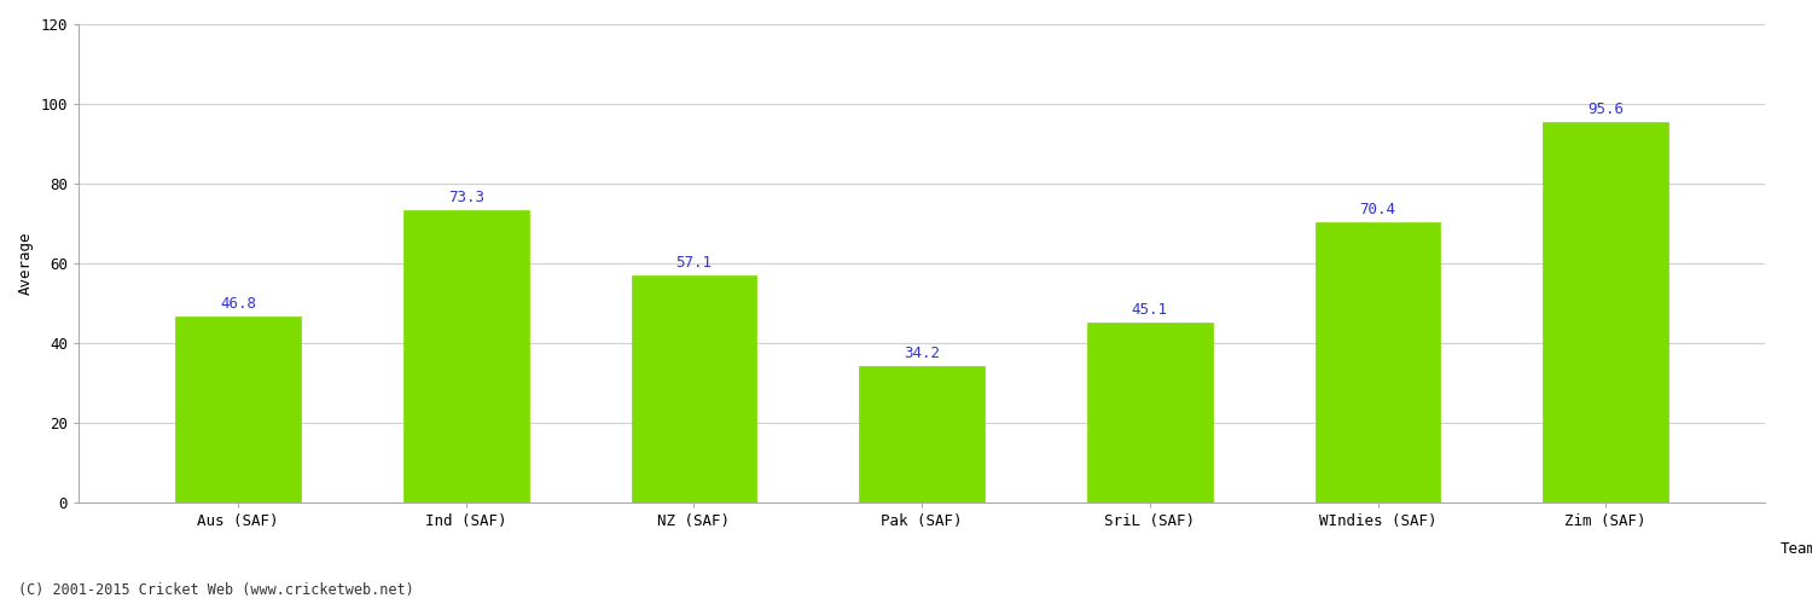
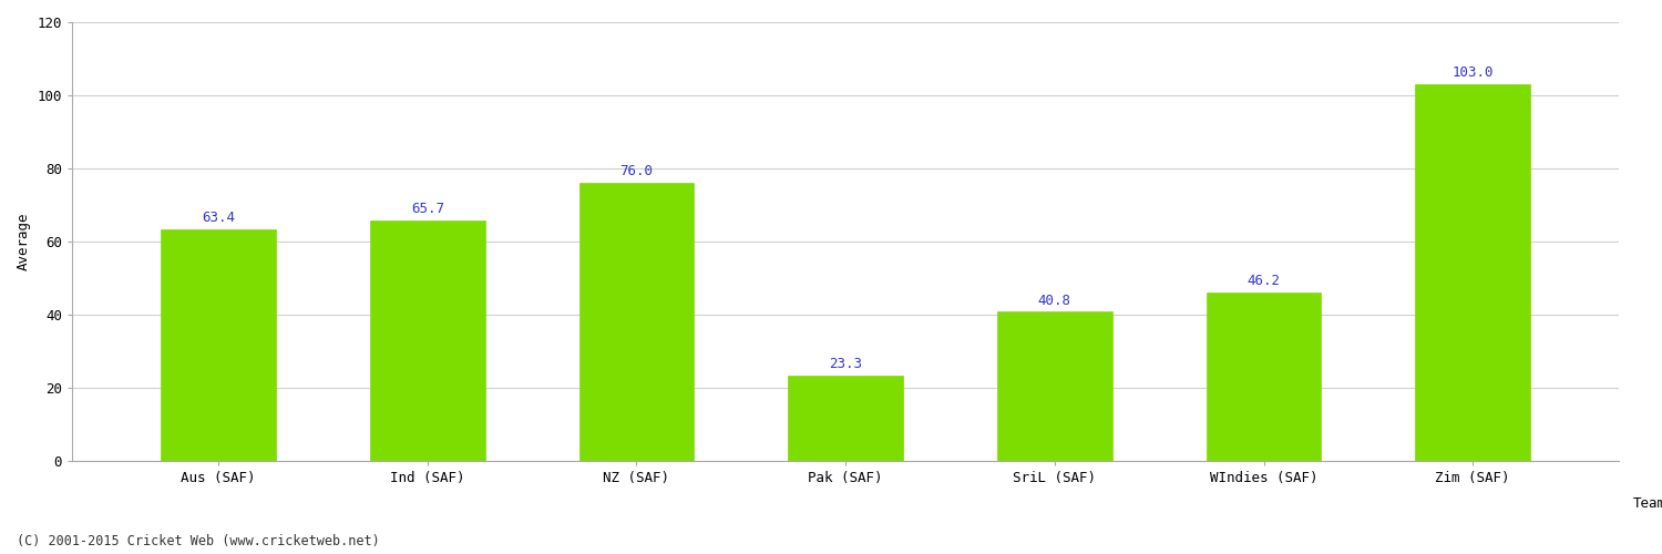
Aus (SAF): 46.8 -> 63.4
Ind (SAF): 73.3 -> 65.7
NZ (SAF): 57.1 -> 76.0
Pak (SAF): 34.2 -> 23.3
SriL (SAF): 45.1 -> 40.8
WIndies (SAF): 70.4 -> 46.2
Zim (SAF): 95.6 -> 103.0
